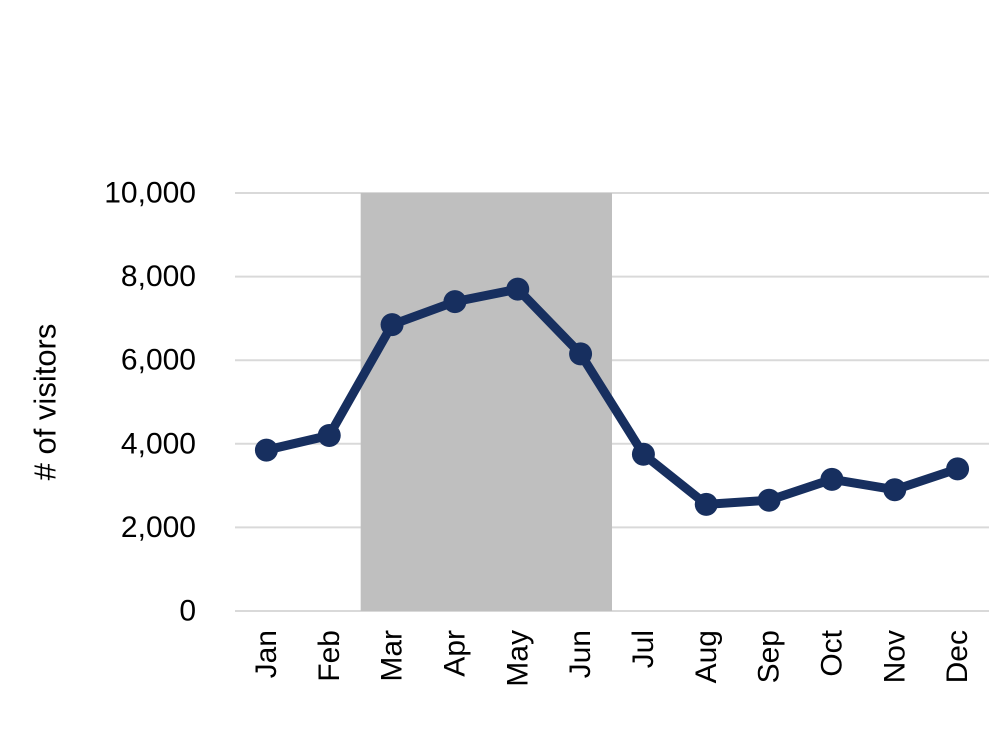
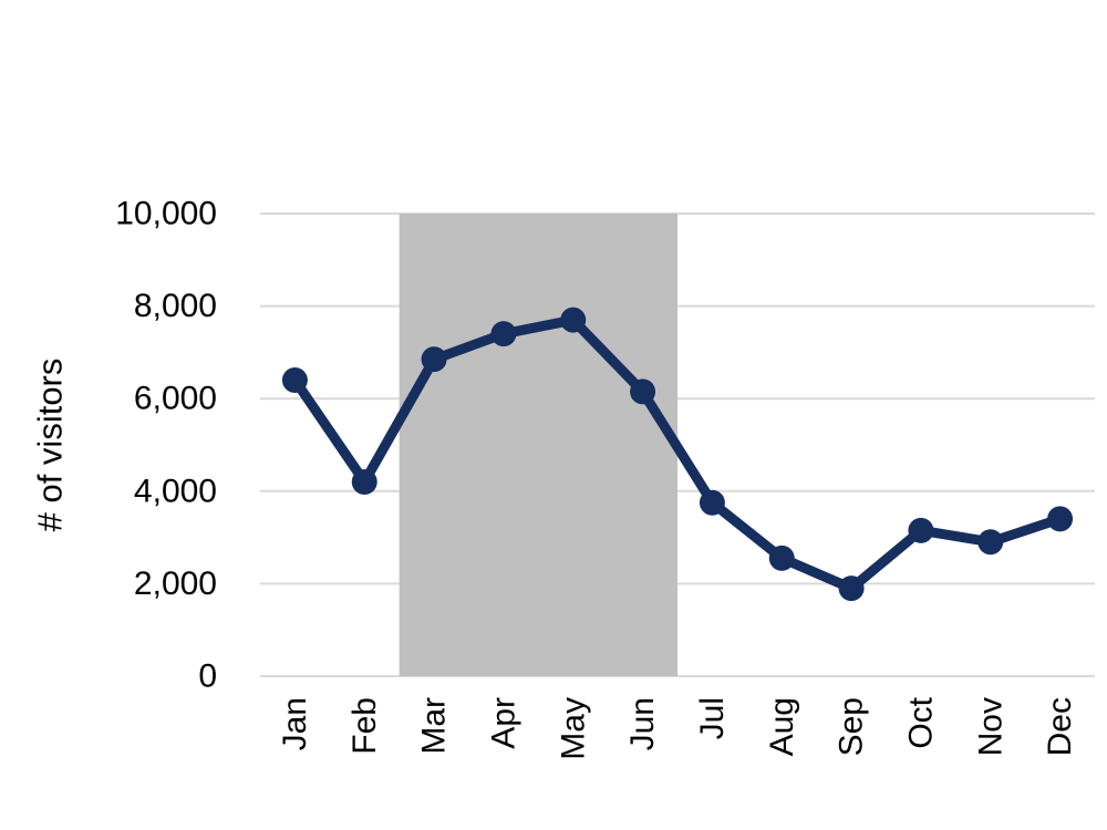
Jan: 3800 -> 6400
Sep: 2600 -> 1900
